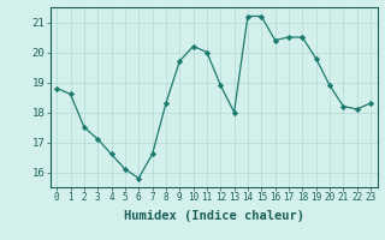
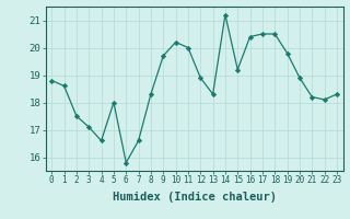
5: 16.1 -> 18.0
13: 18.0 -> 18.3
15: 21.2 -> 19.2
